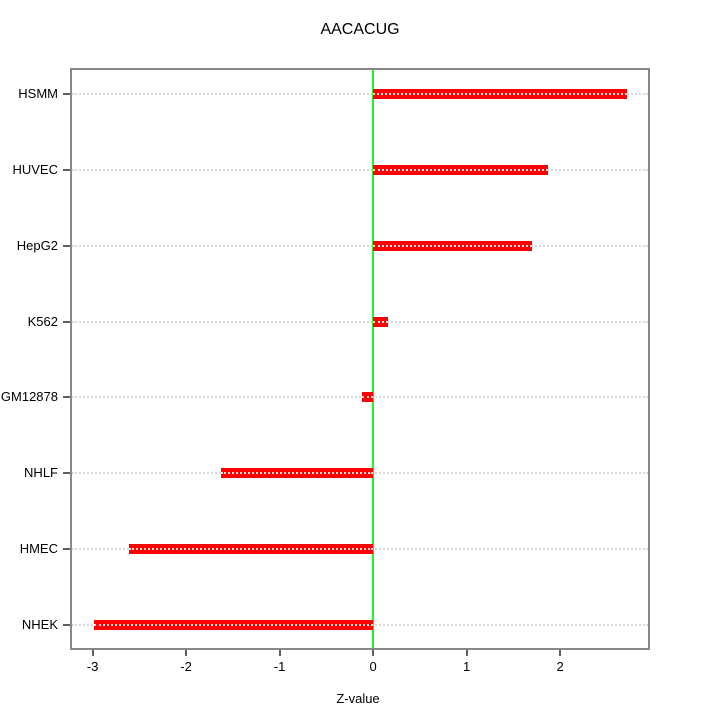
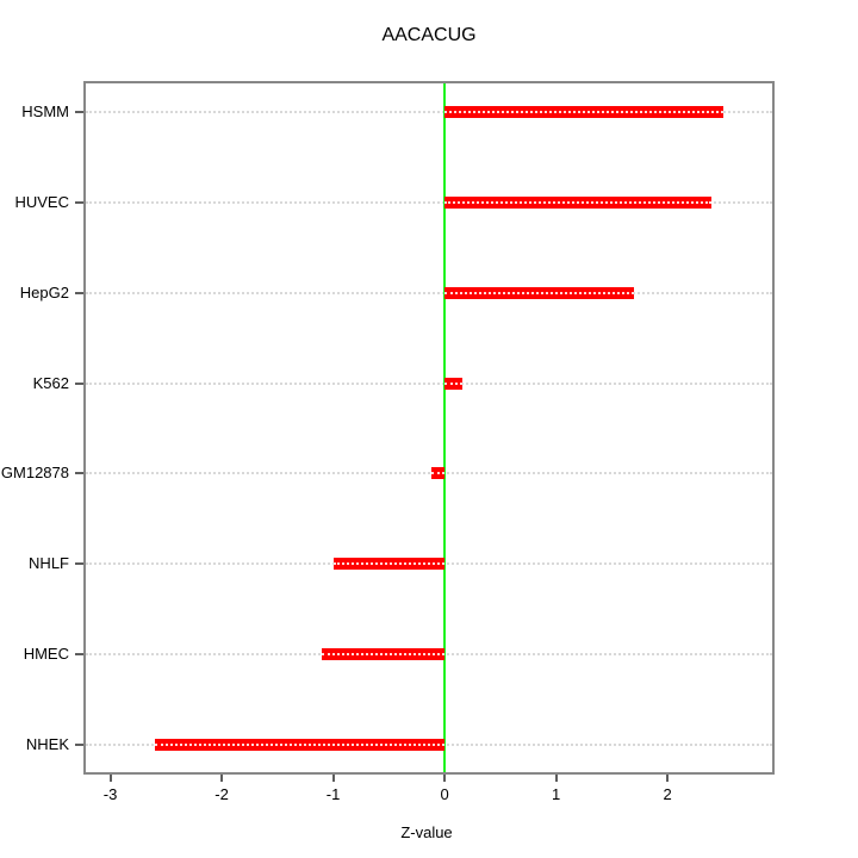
HSMM: 2.7 -> 2.5
HUVEC: 1.9 -> 2.4
NHLF: -1.6 -> -1.0
HMEC: -2.6 -> -1.1
NHEK: -3.0 -> -2.6
